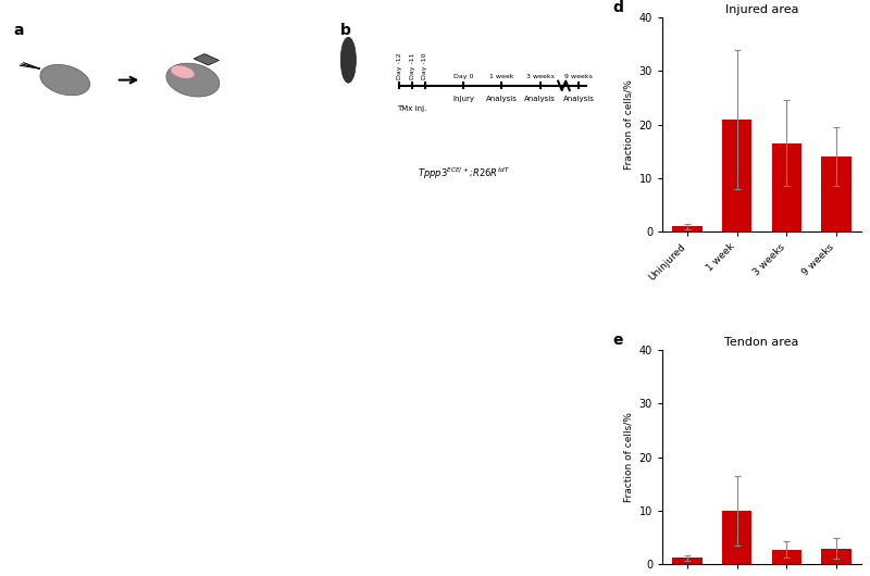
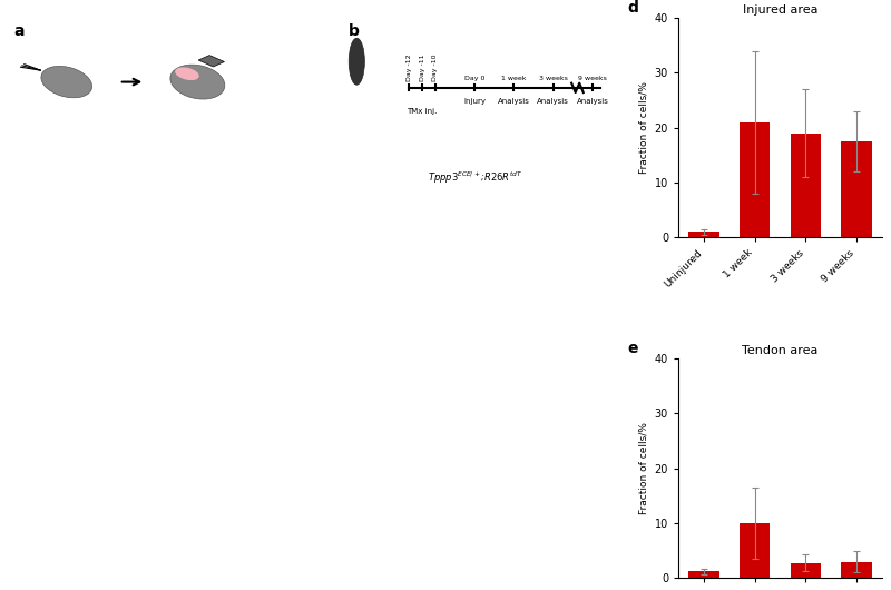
Injured area/3 weeks: 16.5 -> 19.0
Injured area/9 weeks: 14.0 -> 17.5
